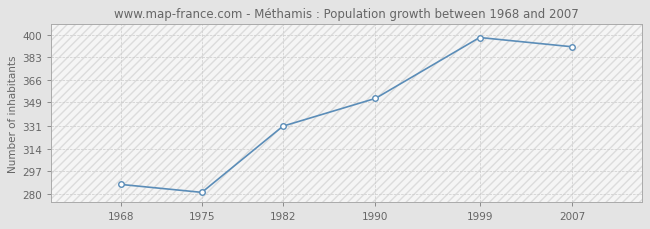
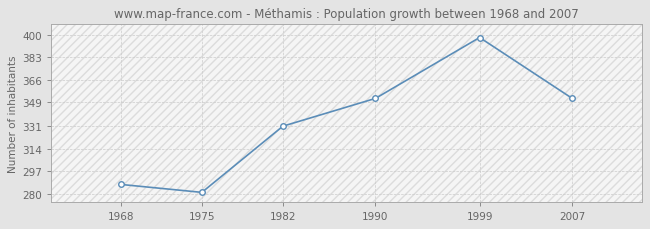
2007: 391 -> 352
